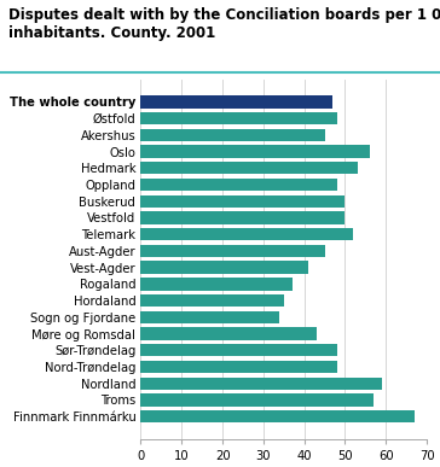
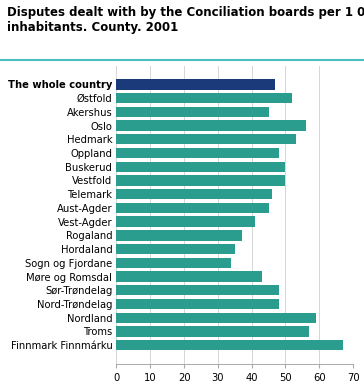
Østfold: 48 -> 52
Telemark: 52 -> 46
